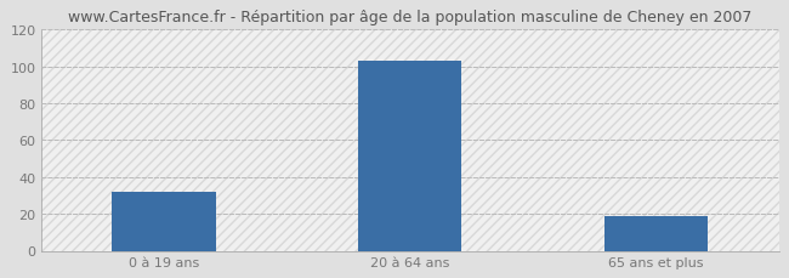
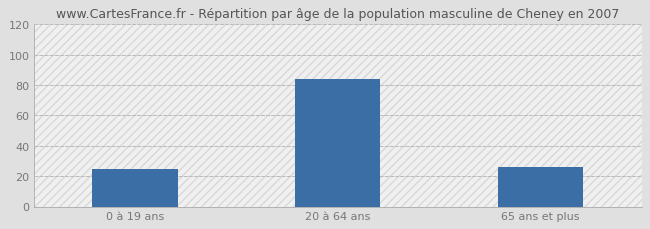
0 à 19 ans: 32 -> 25
20 à 64 ans: 103 -> 84
65 ans et plus: 19 -> 26
